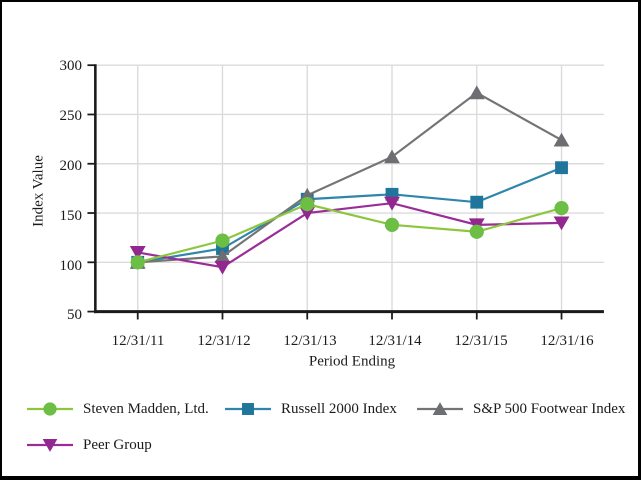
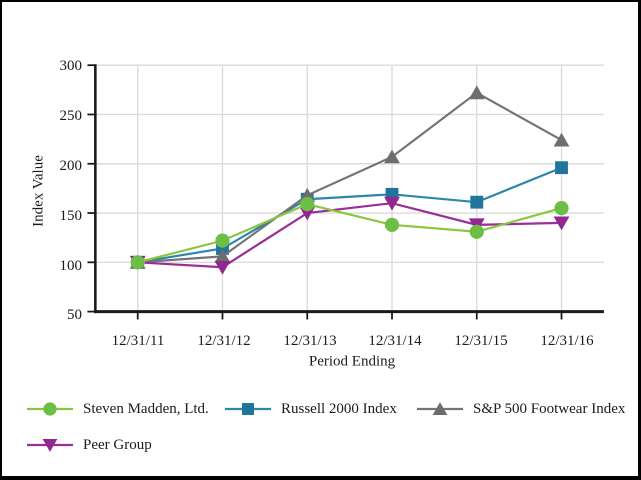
Peer Group/12/31/11: 110 -> 100
